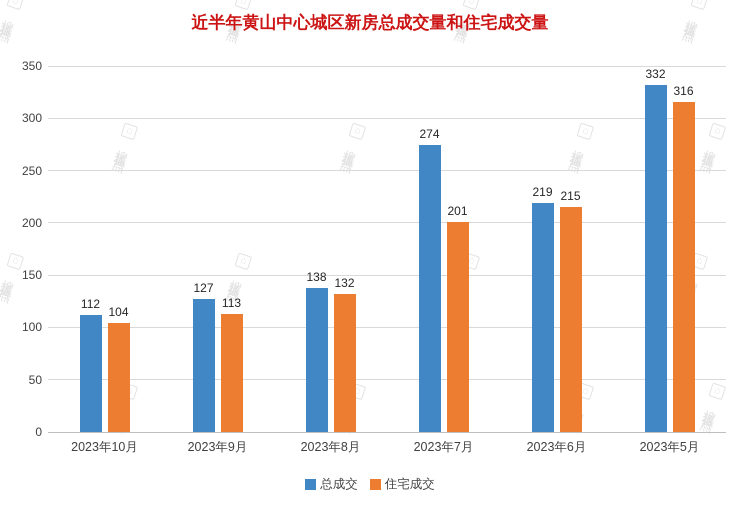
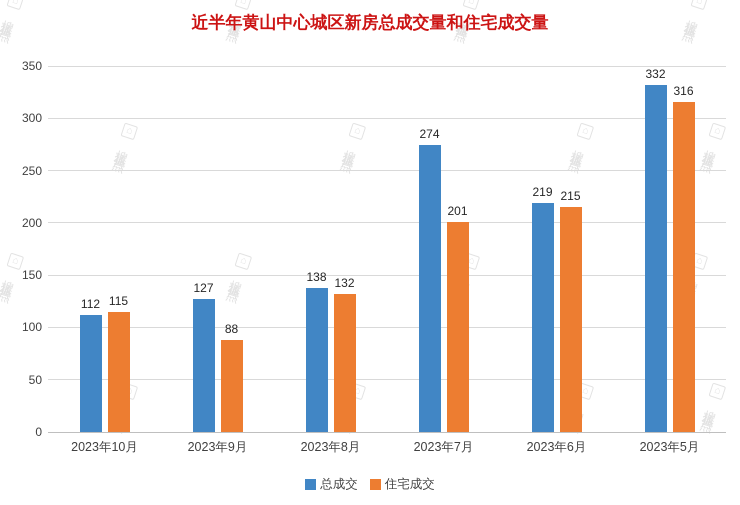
住宅成交/2023年10月: 104 -> 115
住宅成交/2023年9月: 113 -> 88
